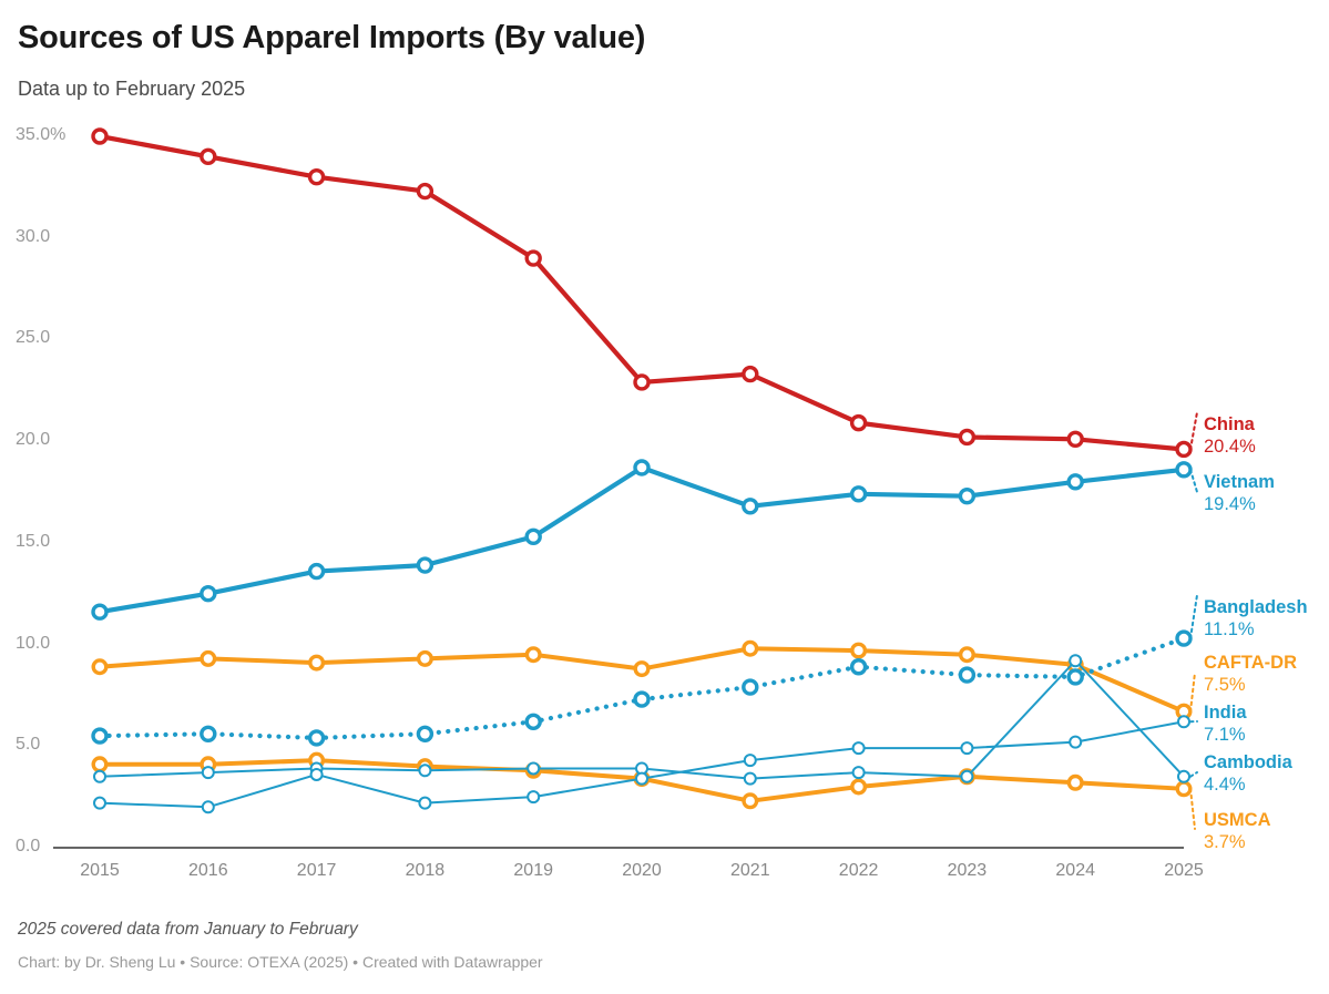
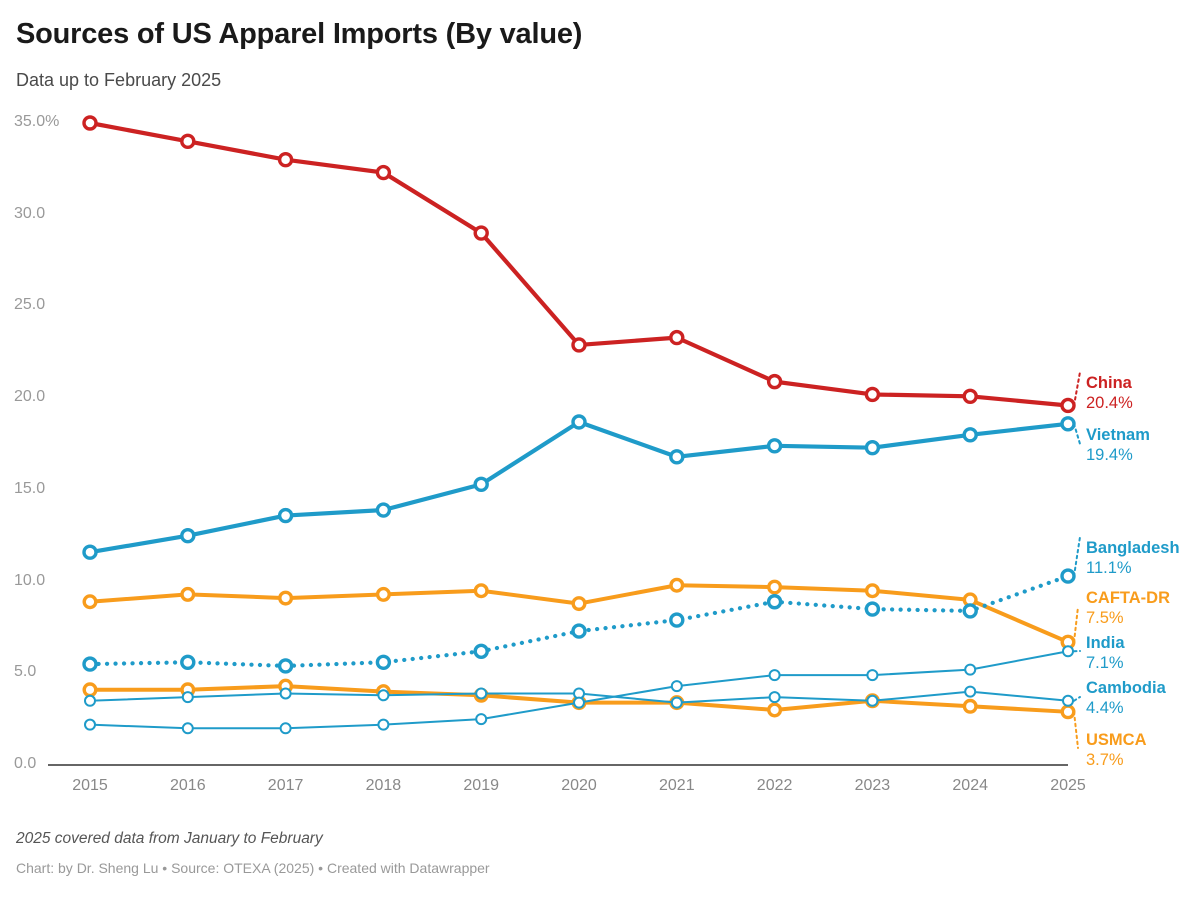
India/2017: 3.6% -> 2.0%
USMCA/2021: 2.3% -> 3.4%
Cambodia/2024: 9.2% -> 4.0%
